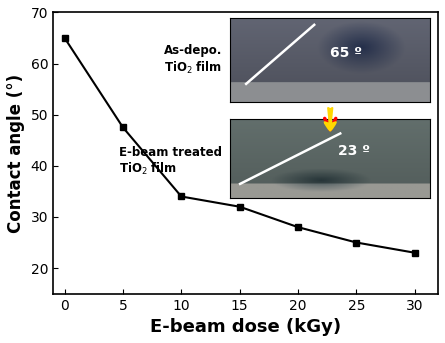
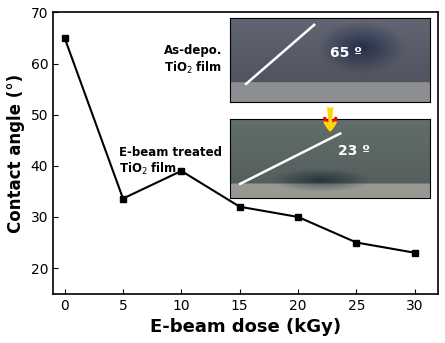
5: 47.5 -> 33.6
10: 34.0 -> 39.0
20: 28.0 -> 30.0
